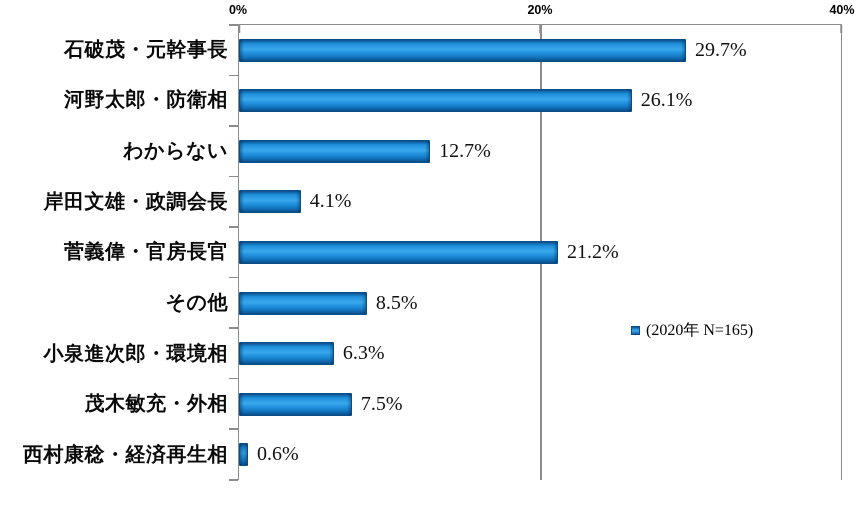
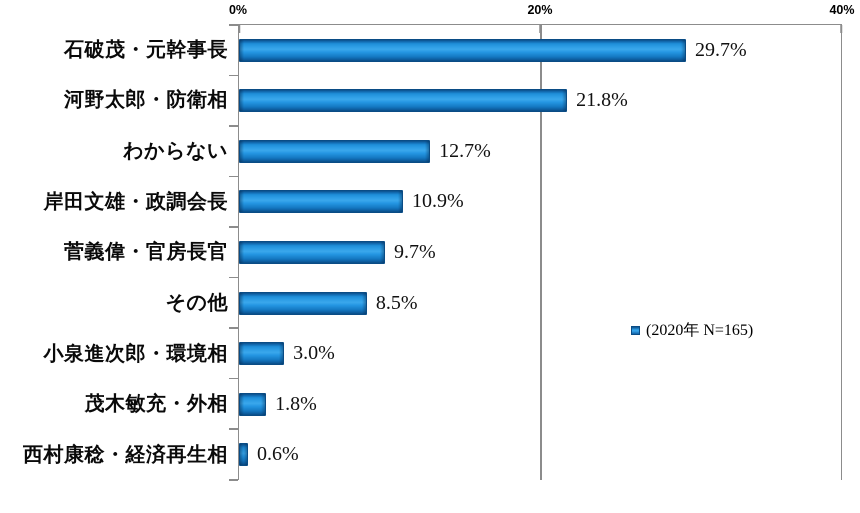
河野太郎・防衛相: 26.1% -> 21.8%
岸田文雄・政調会長: 4.1% -> 10.9%
菅義偉・官房長官: 21.2% -> 9.7%
小泉進次郎・環境相: 6.3% -> 3.0%
茂木敏充・外相: 7.5% -> 1.8%
